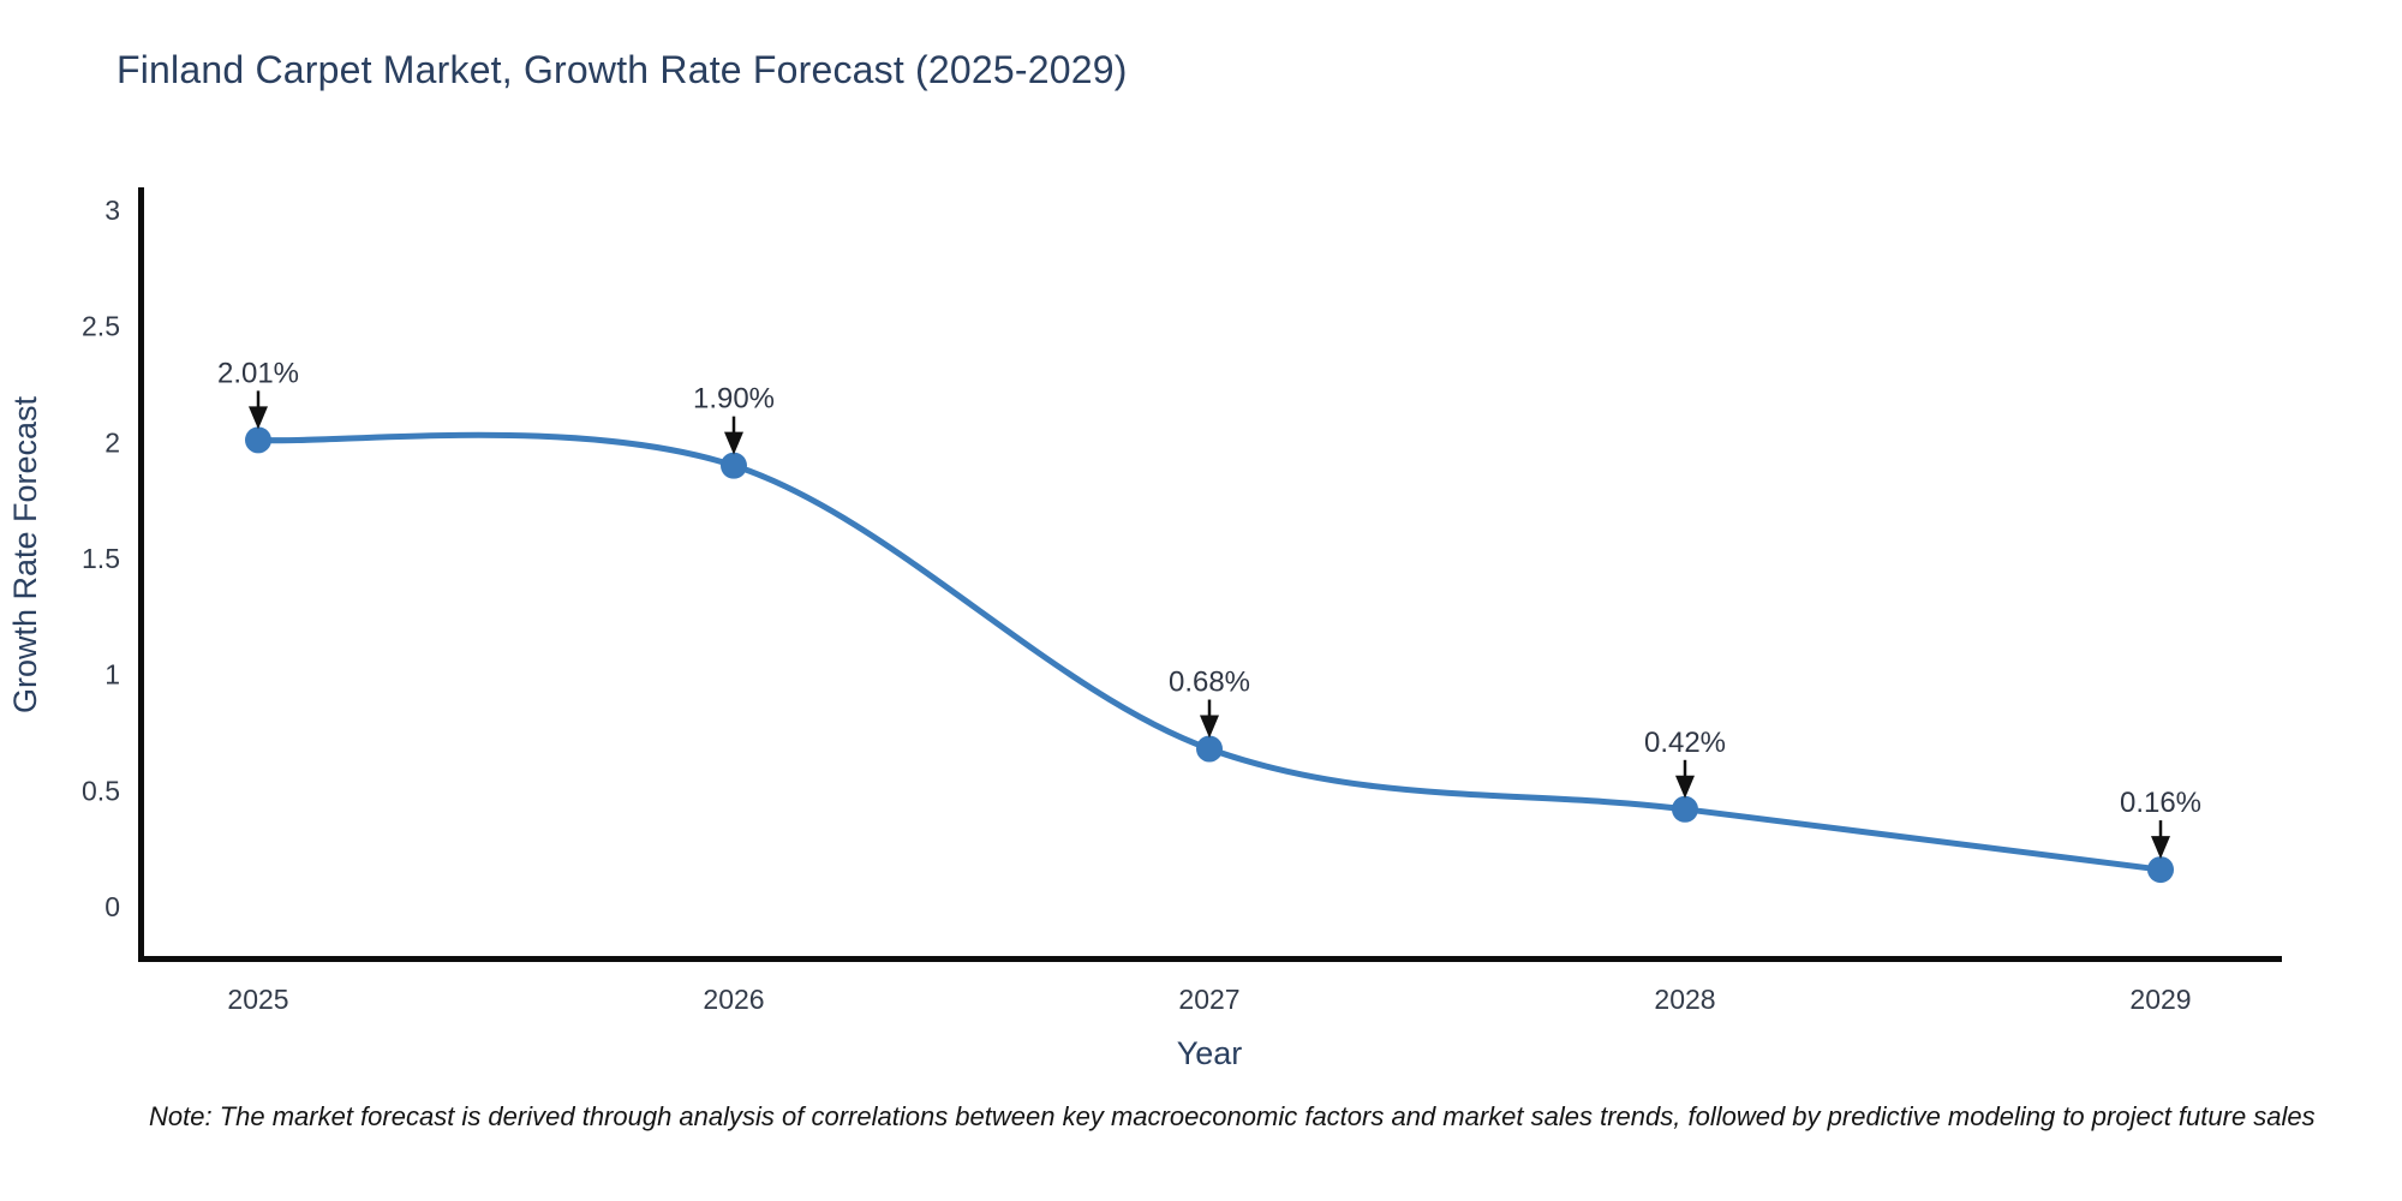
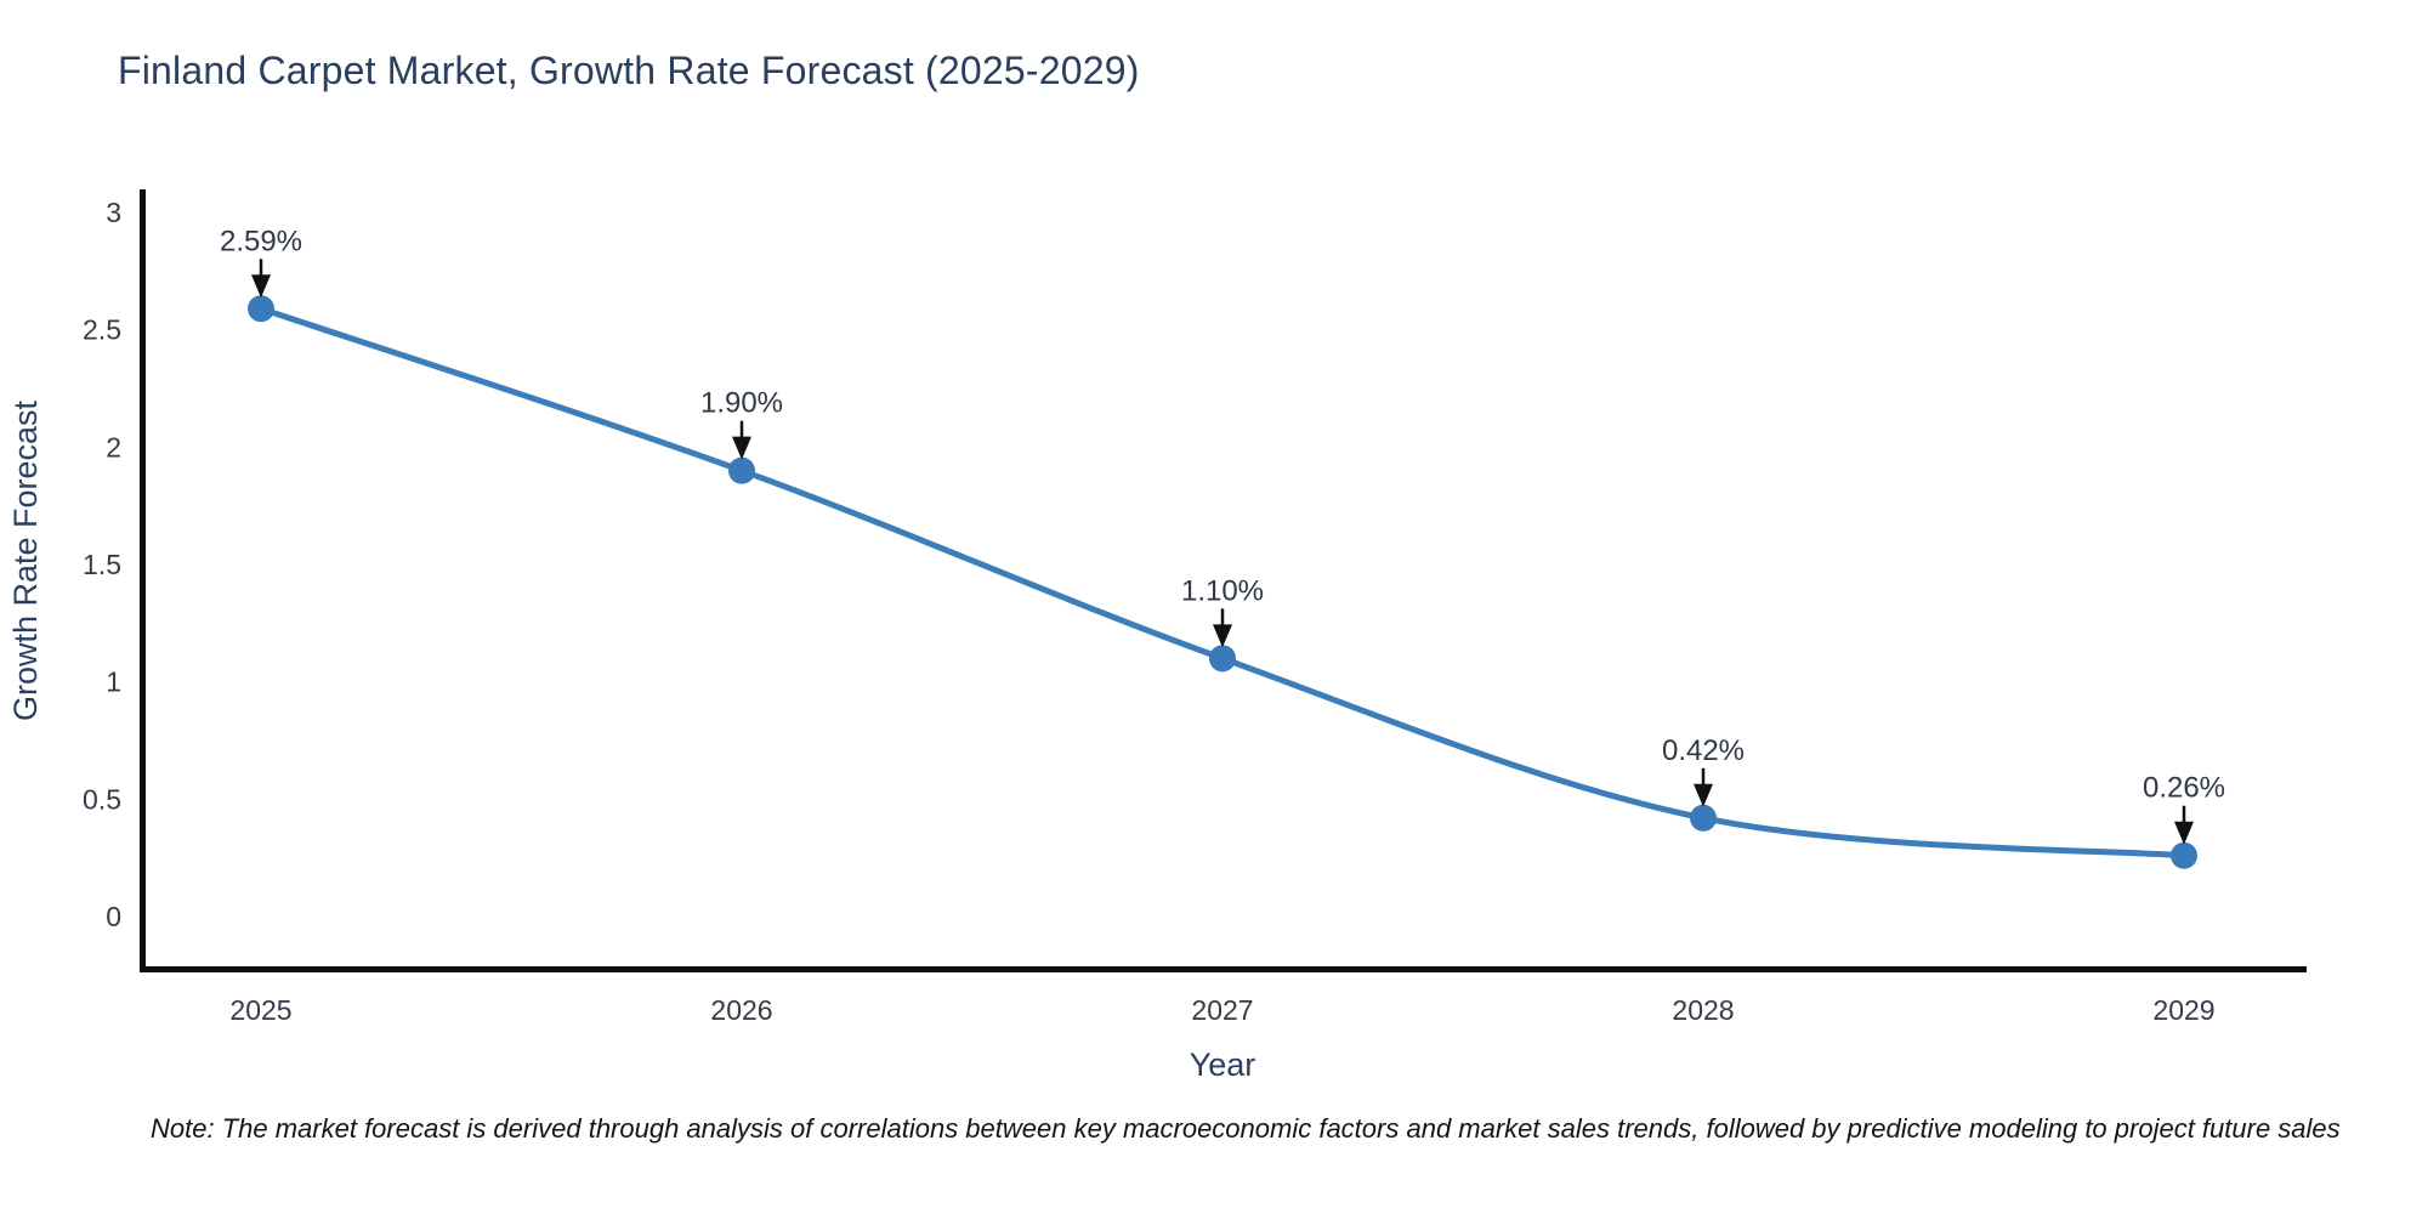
2025: 2.01% -> 2.59%
2027: 0.68% -> 1.10%
2029: 0.16% -> 0.26%
